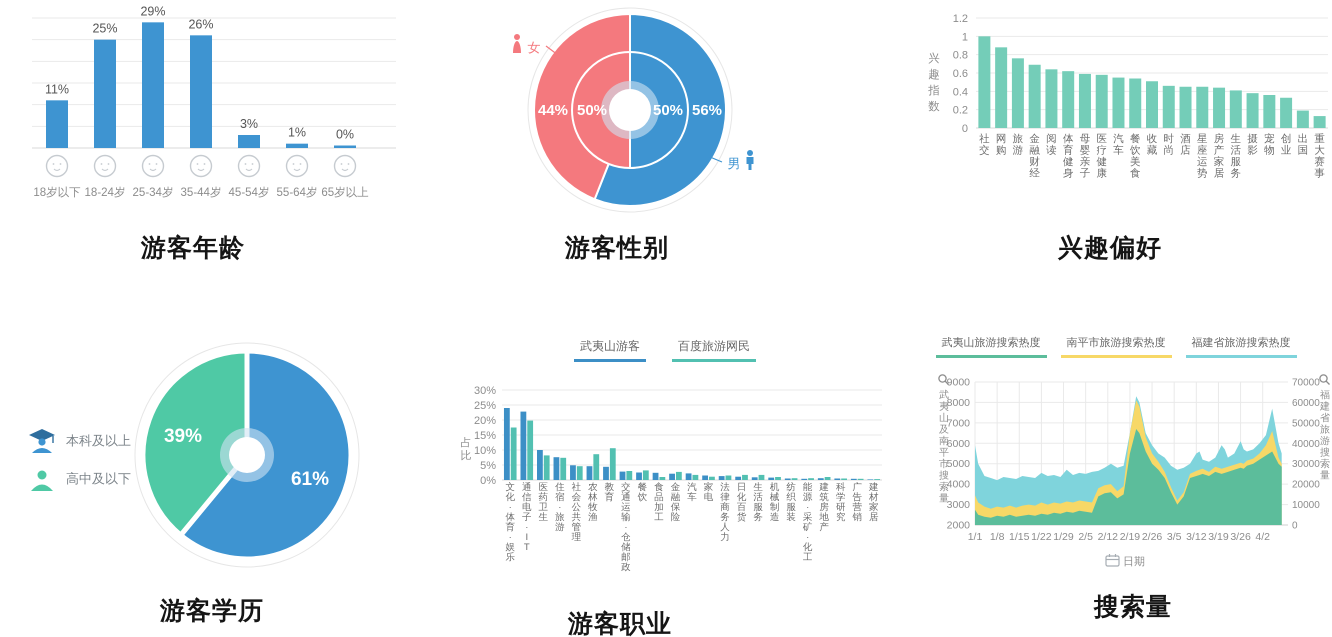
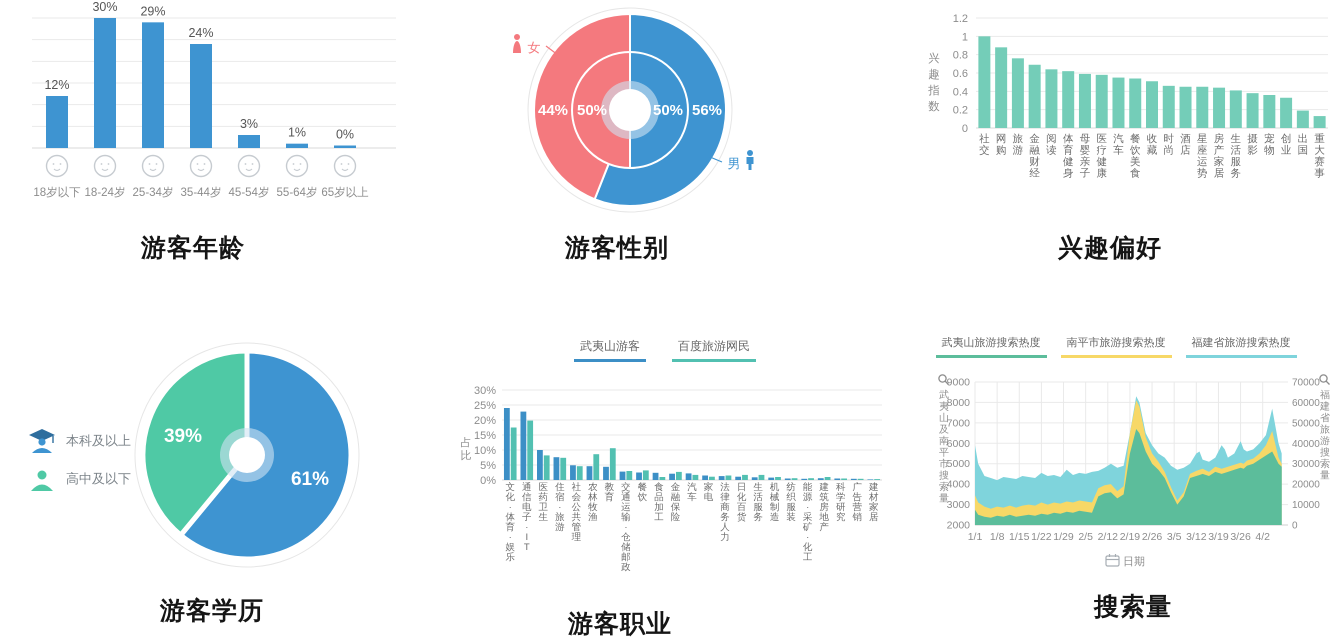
游客年龄/18岁以下: 11% -> 12%
游客年龄/18-24岁: 25% -> 30%
游客年龄/35-44岁: 26% -> 24%
